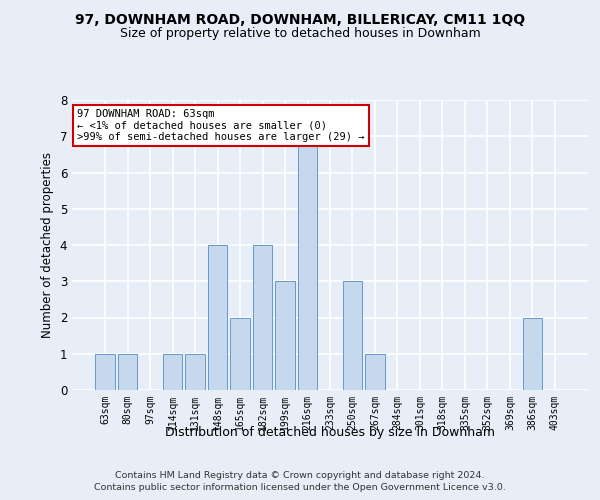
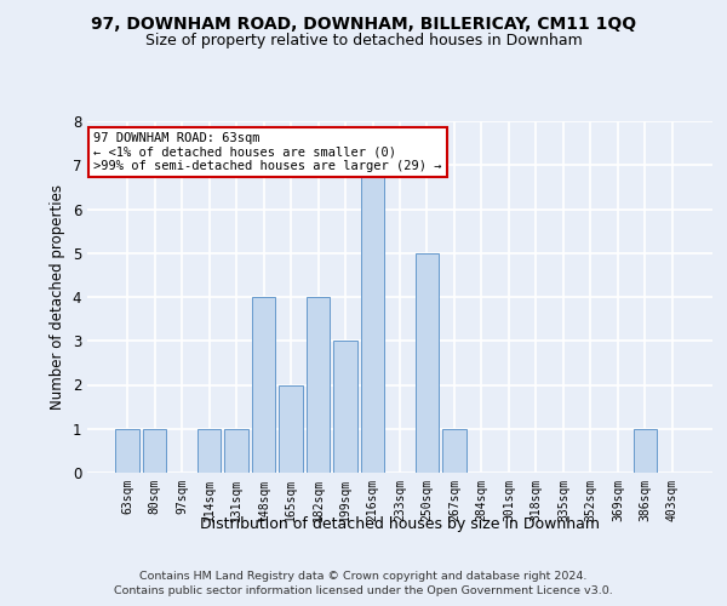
250sqm: 3 -> 5
386sqm: 2 -> 1
